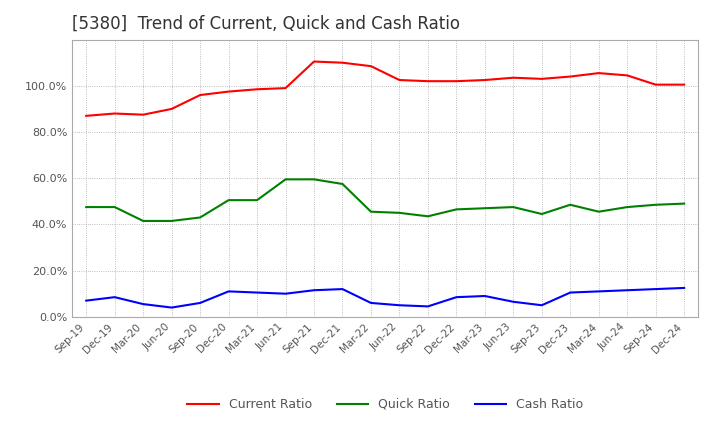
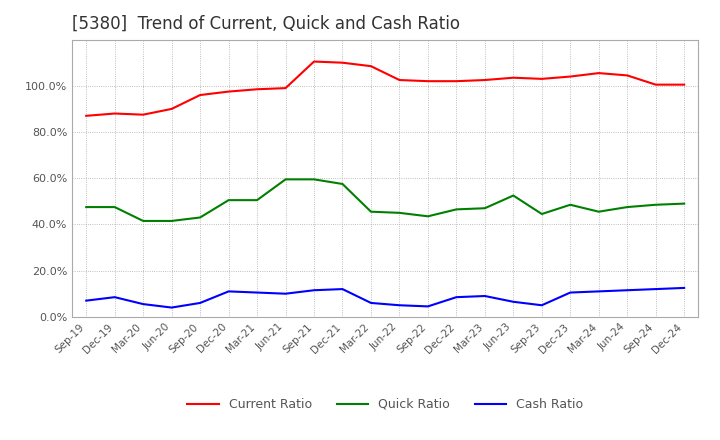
Quick Ratio/Jun-23: 47.5% -> 52.5%
